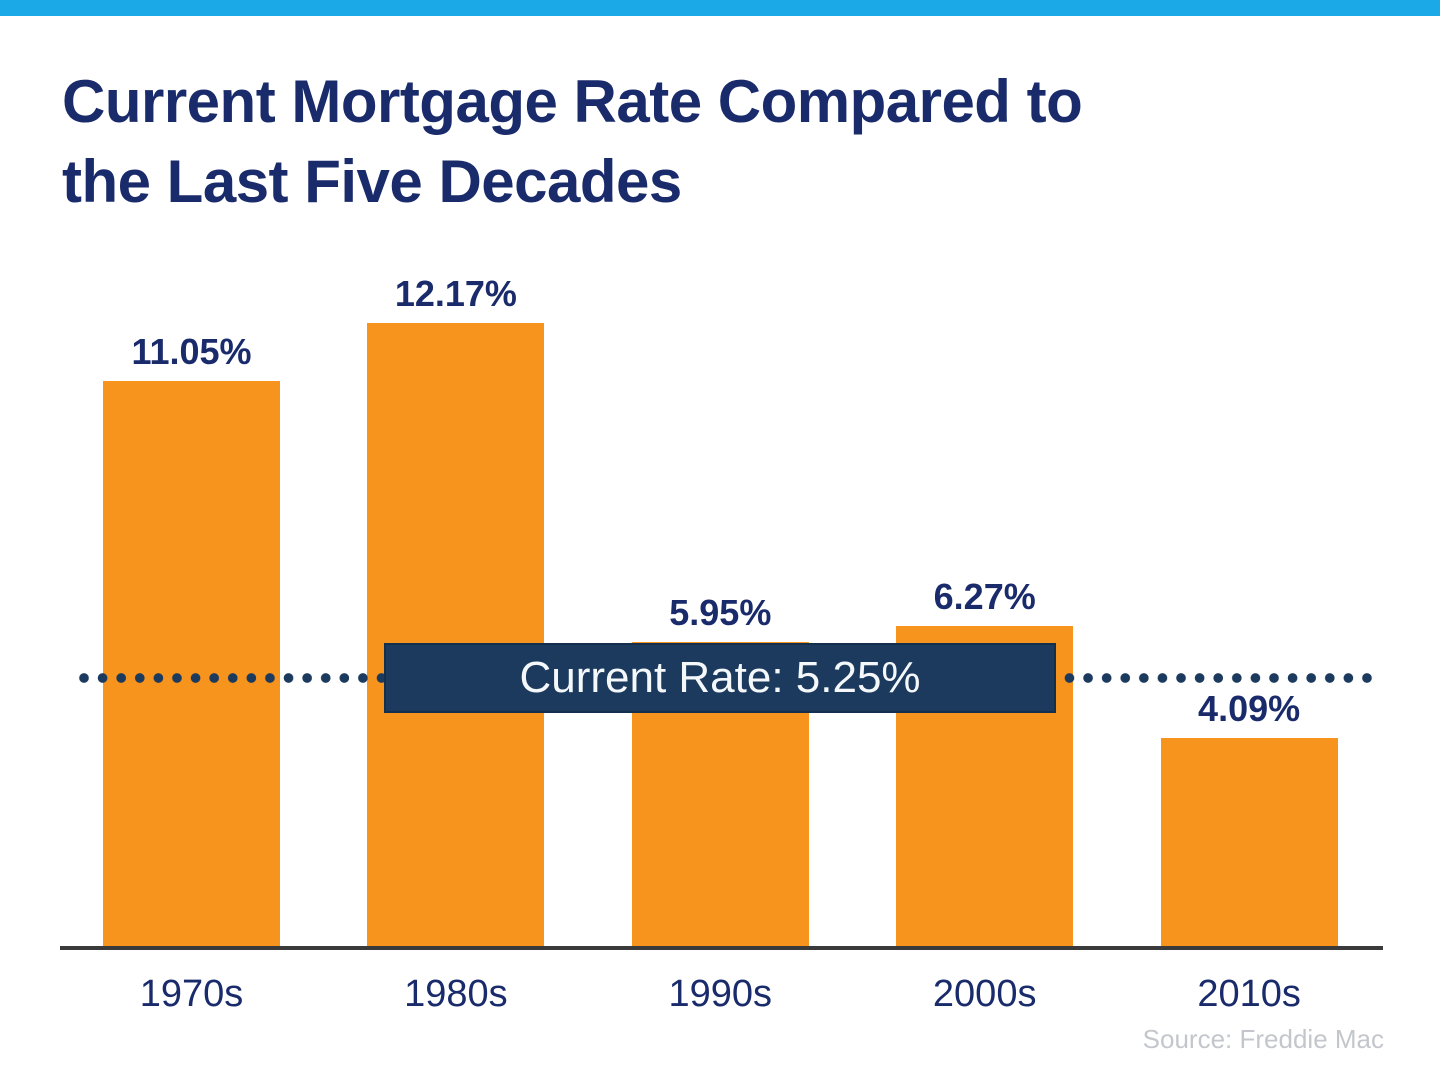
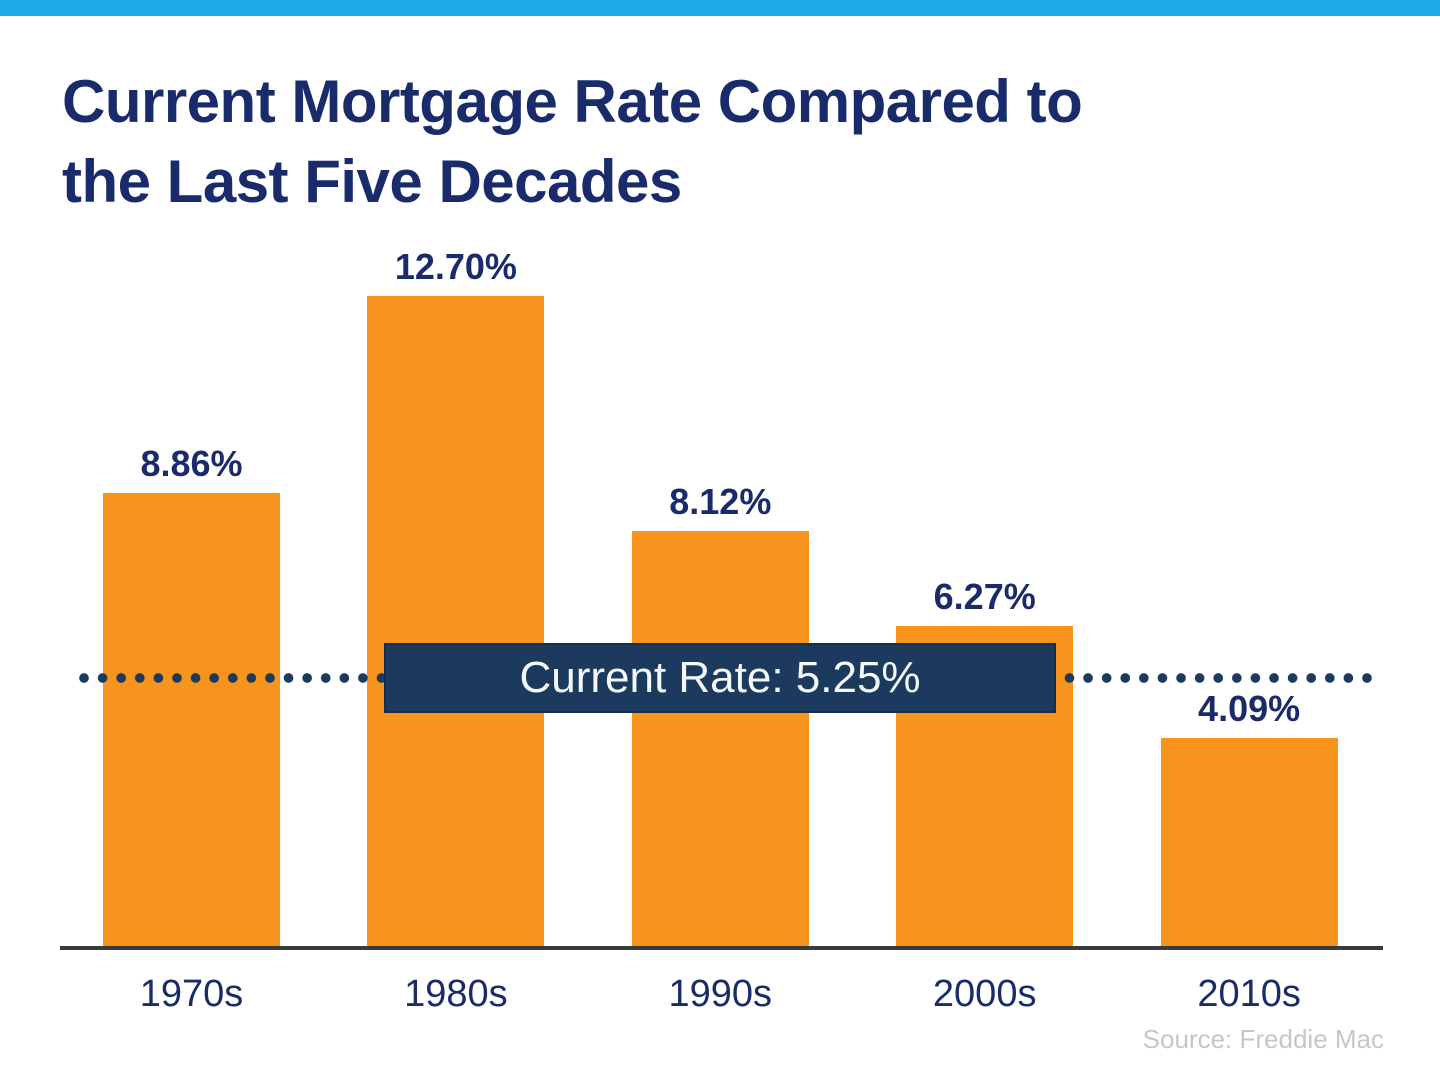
1970s: 11.05% -> 8.86%
1980s: 12.17% -> 12.70%
1990s: 5.95% -> 8.12%
